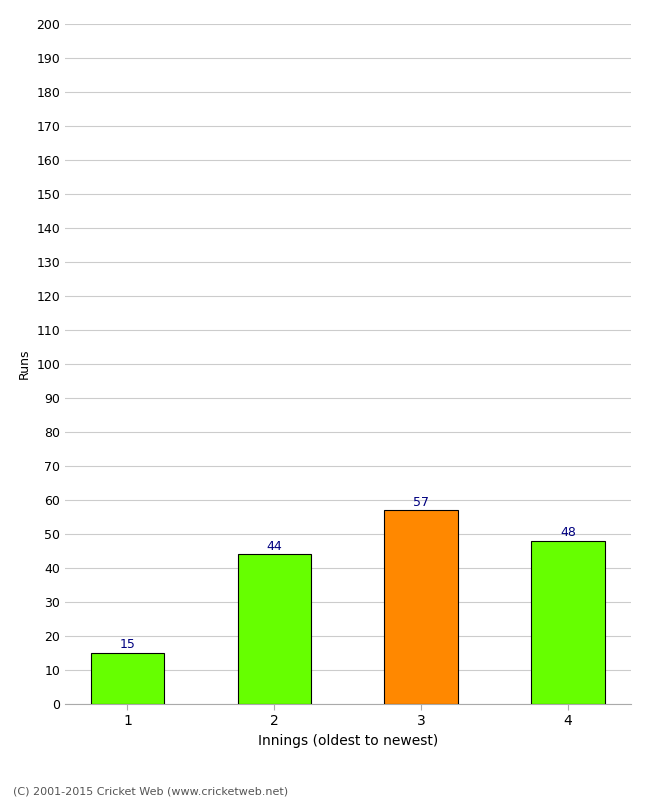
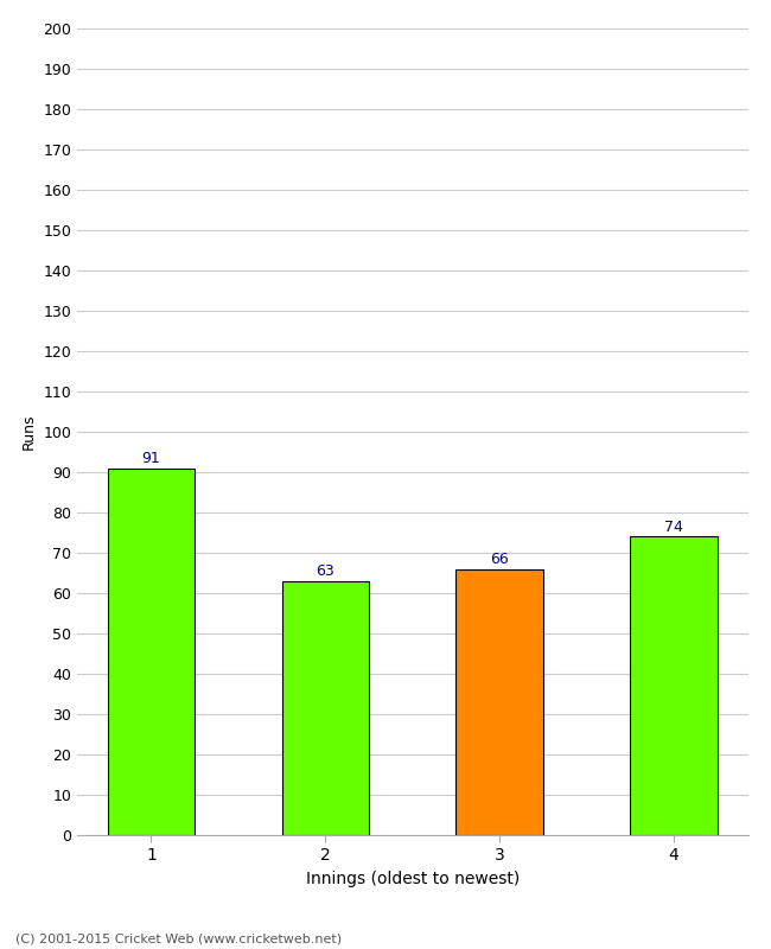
1: 15 -> 91
2: 44 -> 63
3: 57 -> 66
4: 48 -> 74
